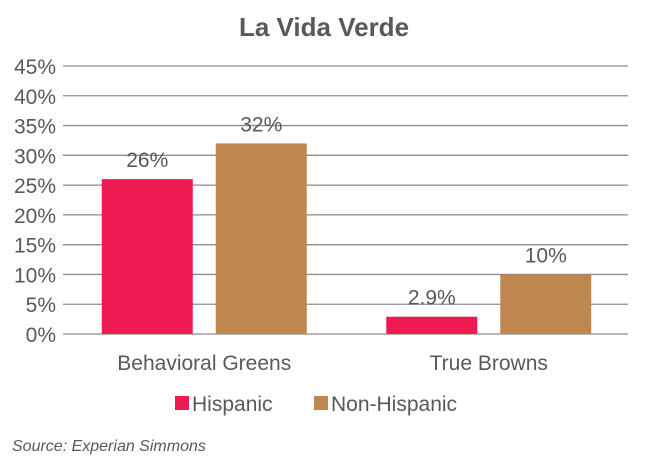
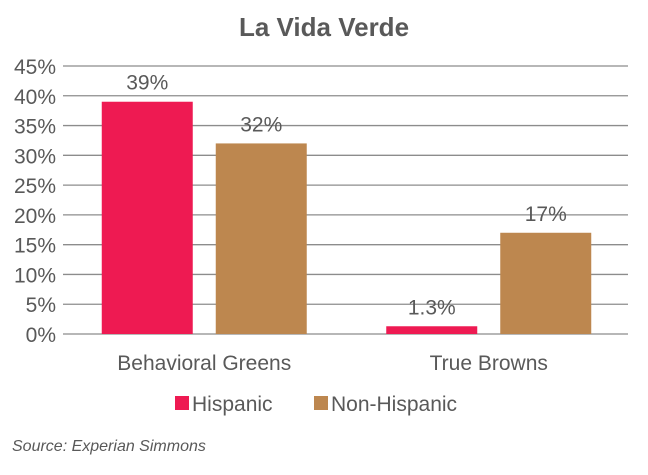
Hispanic/Behavioral Greens: 26% -> 39%
Hispanic/True Browns: 2.9% -> 1.3%
Non-Hispanic/True Browns: 10% -> 17%
